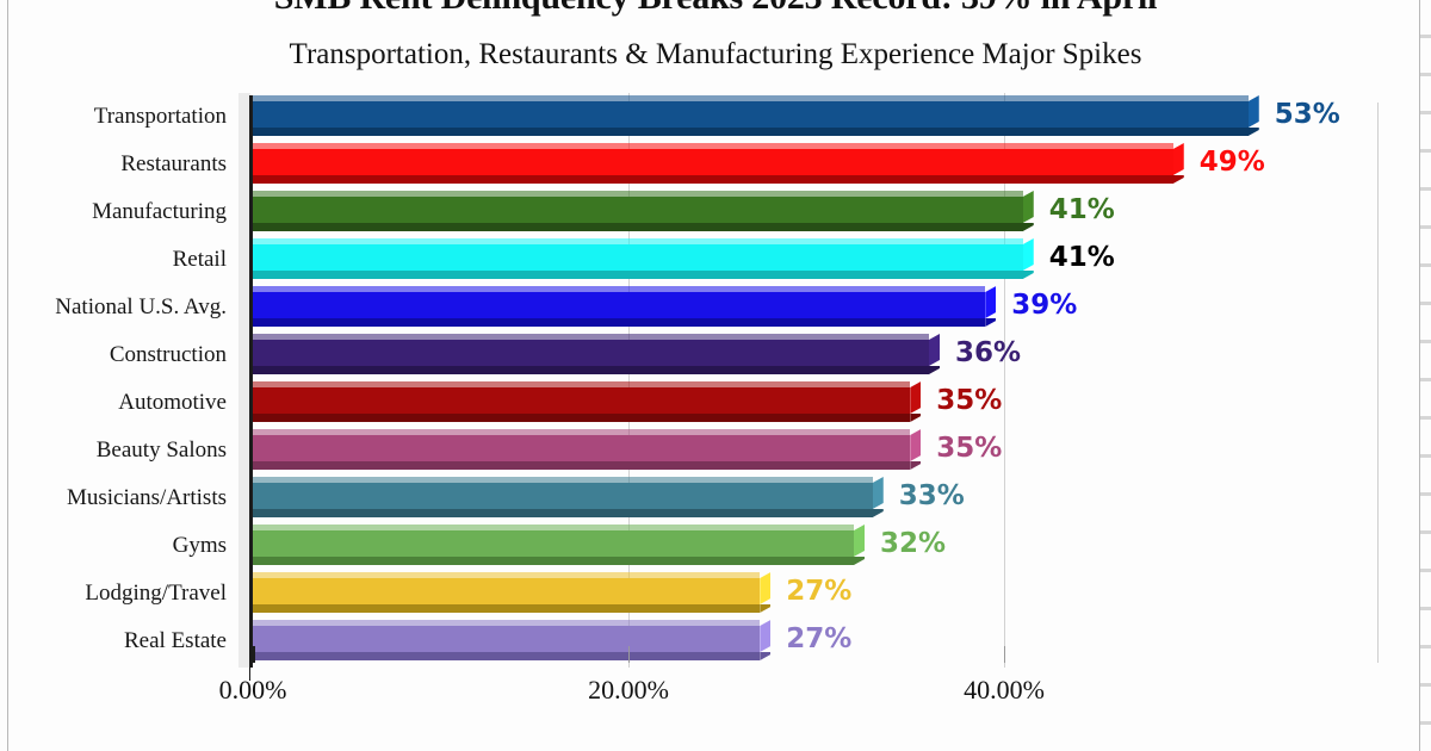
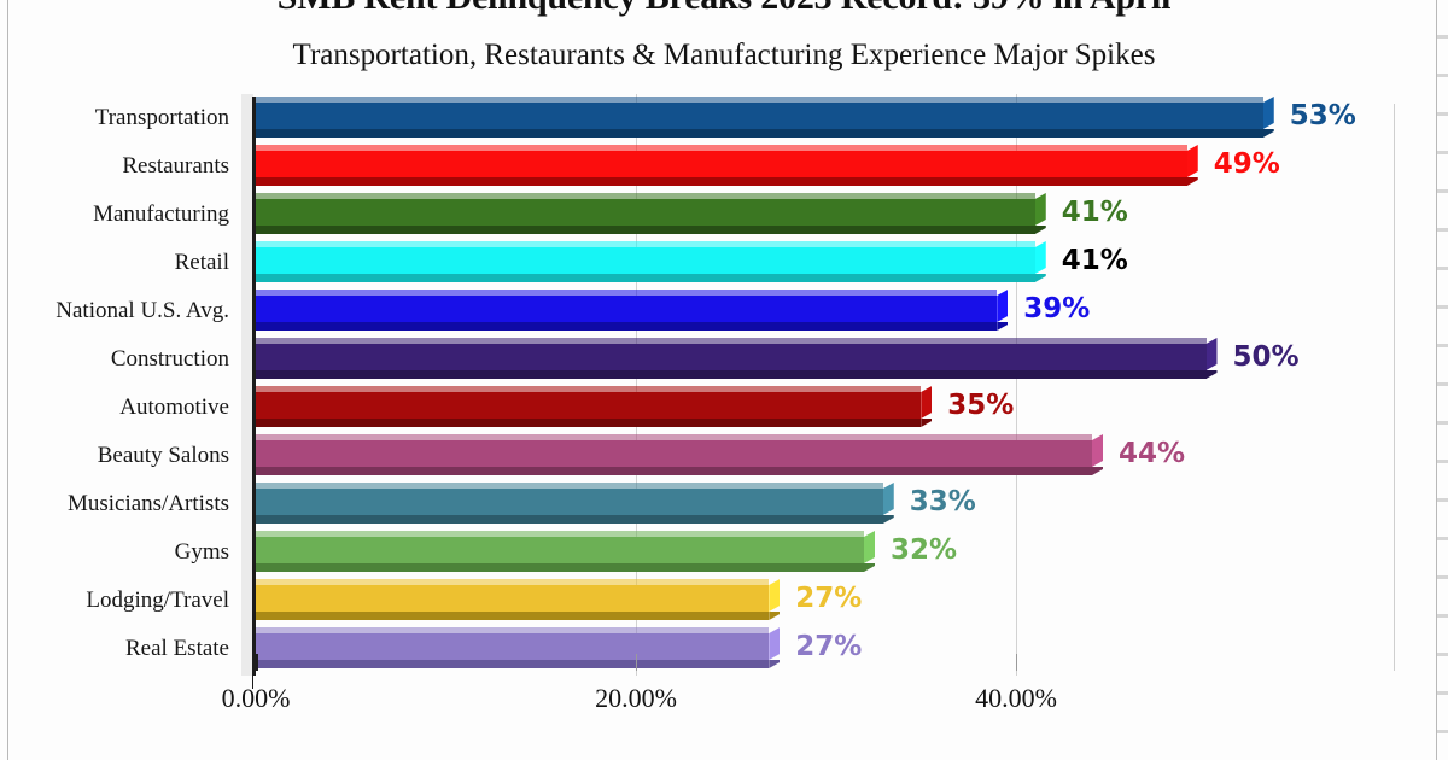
Construction: 36% -> 50%
Beauty Salons: 35% -> 44%
